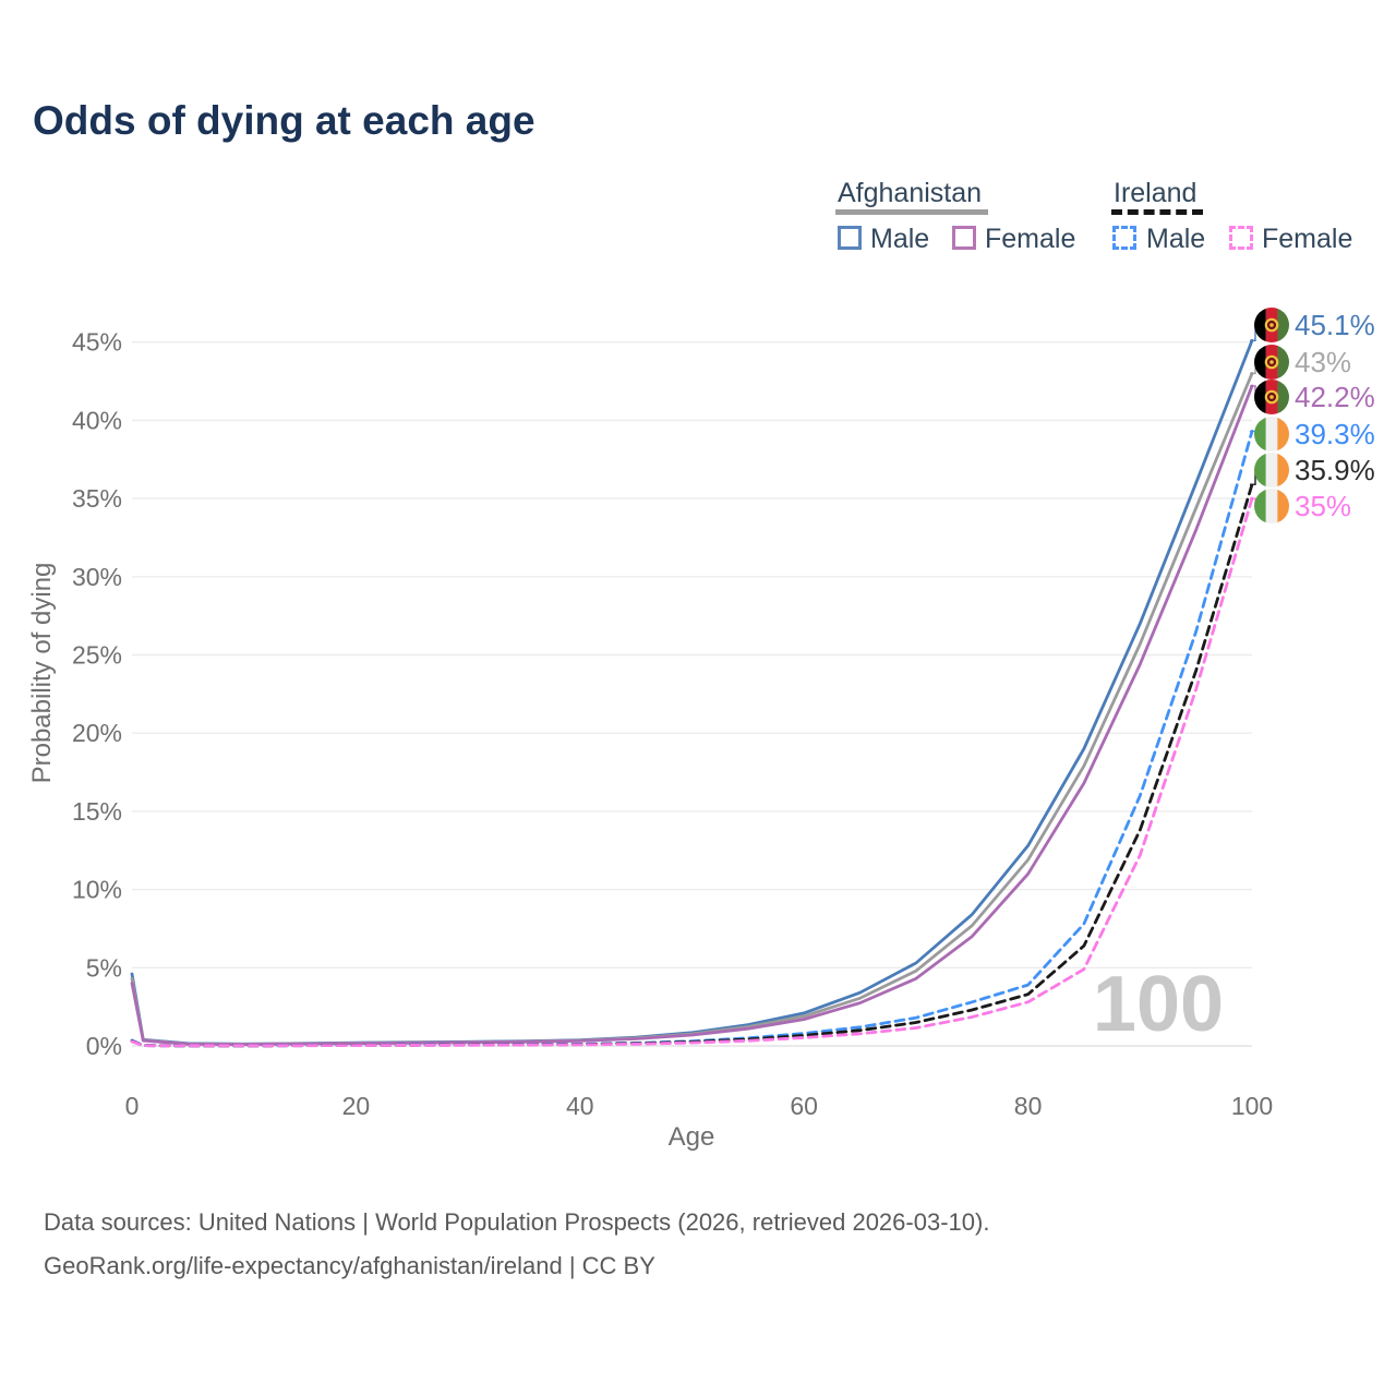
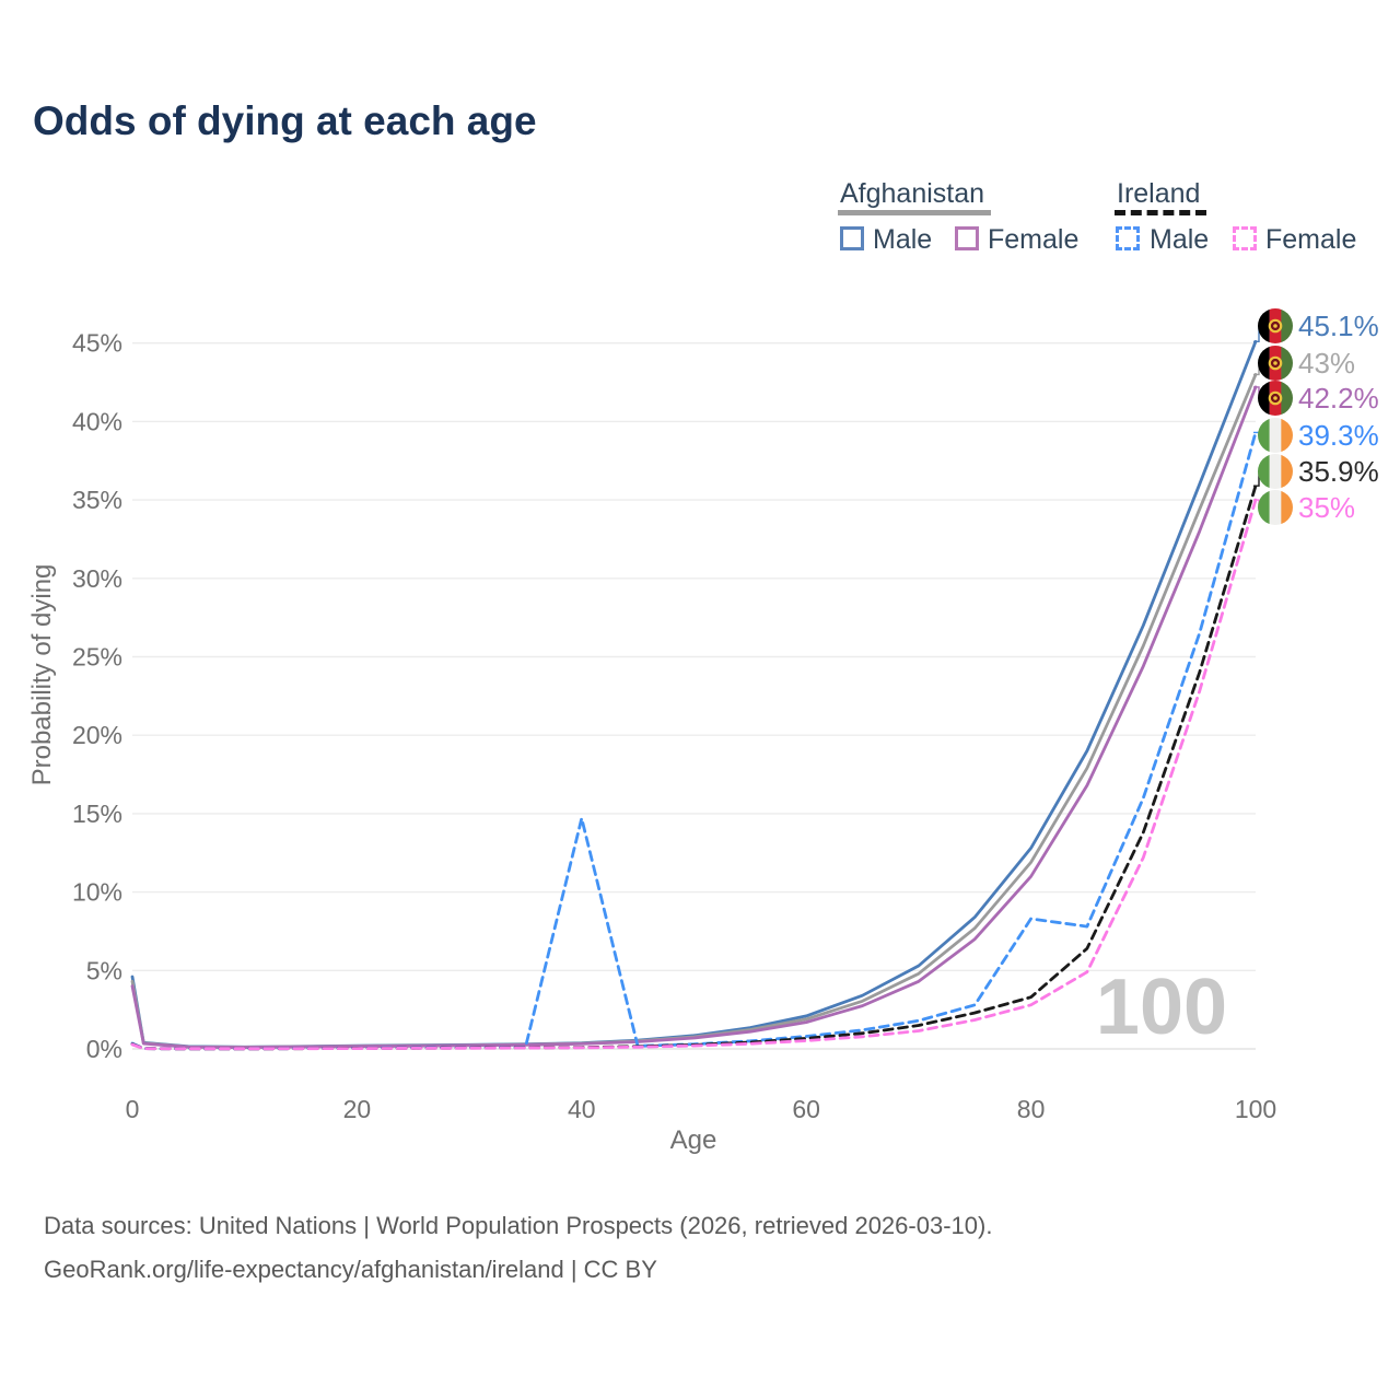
Ireland Male/40: 0.1% -> 14.7%
Ireland Male/80: 3.9% -> 8.3%
